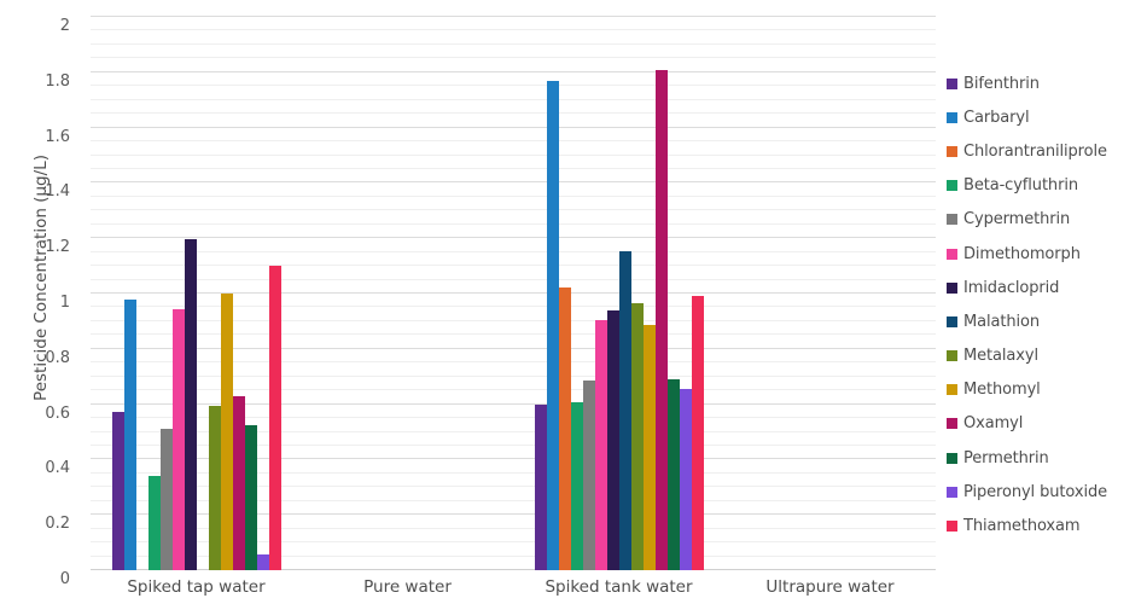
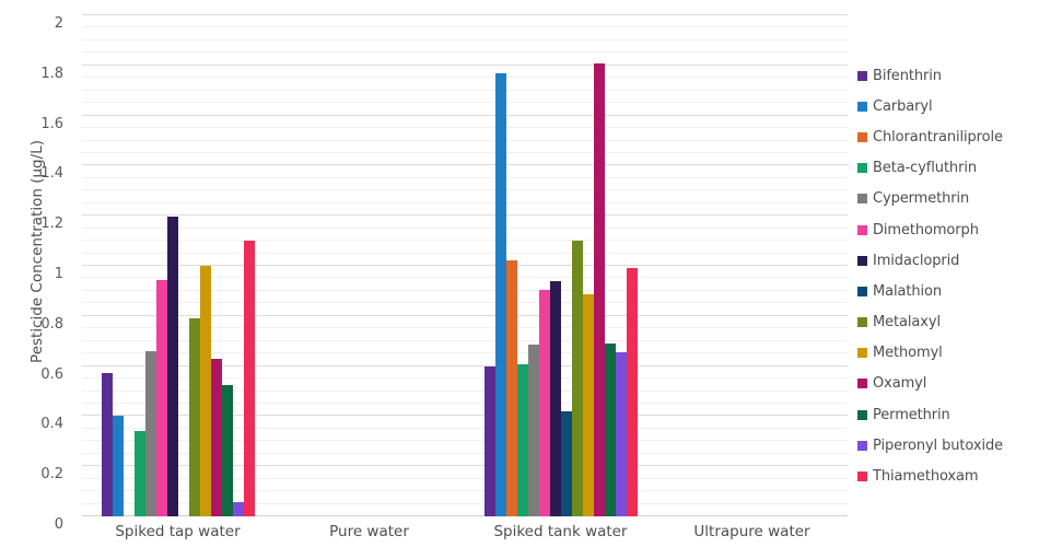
Carbaryl/Spiked tap water: 0.98 -> 0.40
Cypermethrin/Spiked tap water: 0.51 -> 0.66
Metalaxyl/Spiked tap water: 0.59 -> 0.79
Malathion/Spiked tank water: 1.16 -> 0.42
Metalaxyl/Spiked tank water: 0.96 -> 1.10
